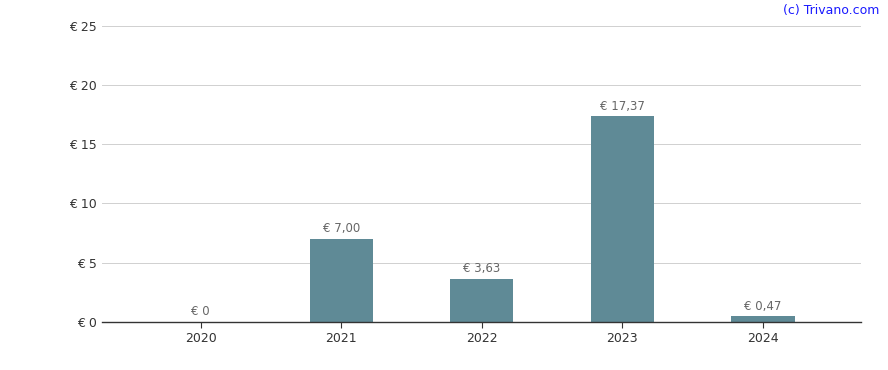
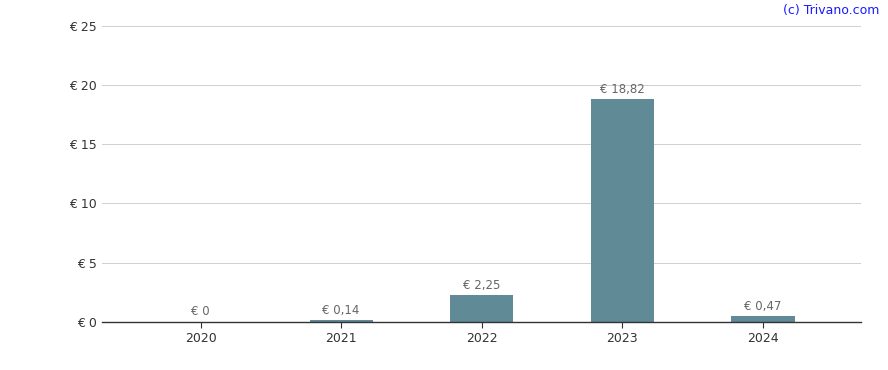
2021: 7,00 -> 0,14
2022: 3,63 -> 2,25
2023: 17,37 -> 18,82
